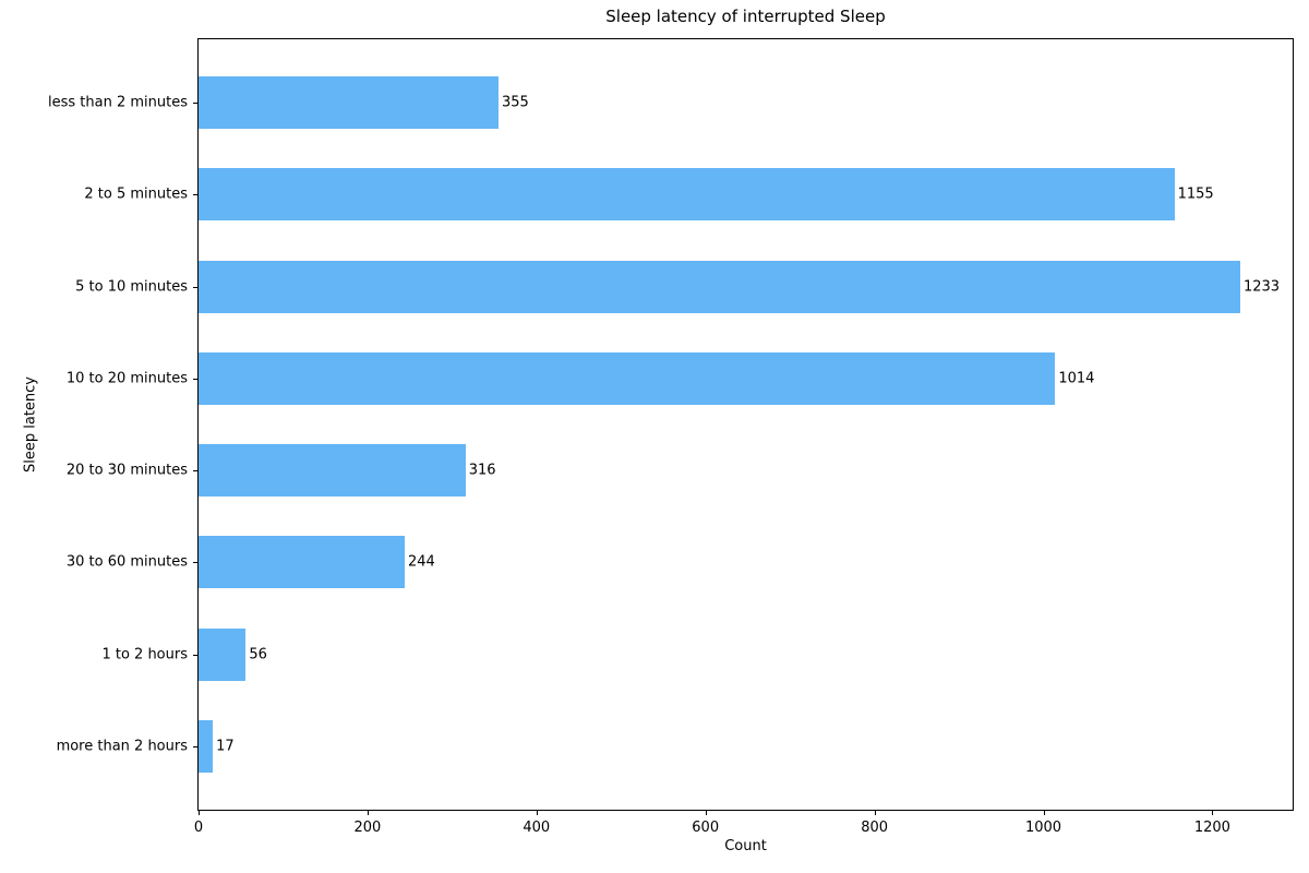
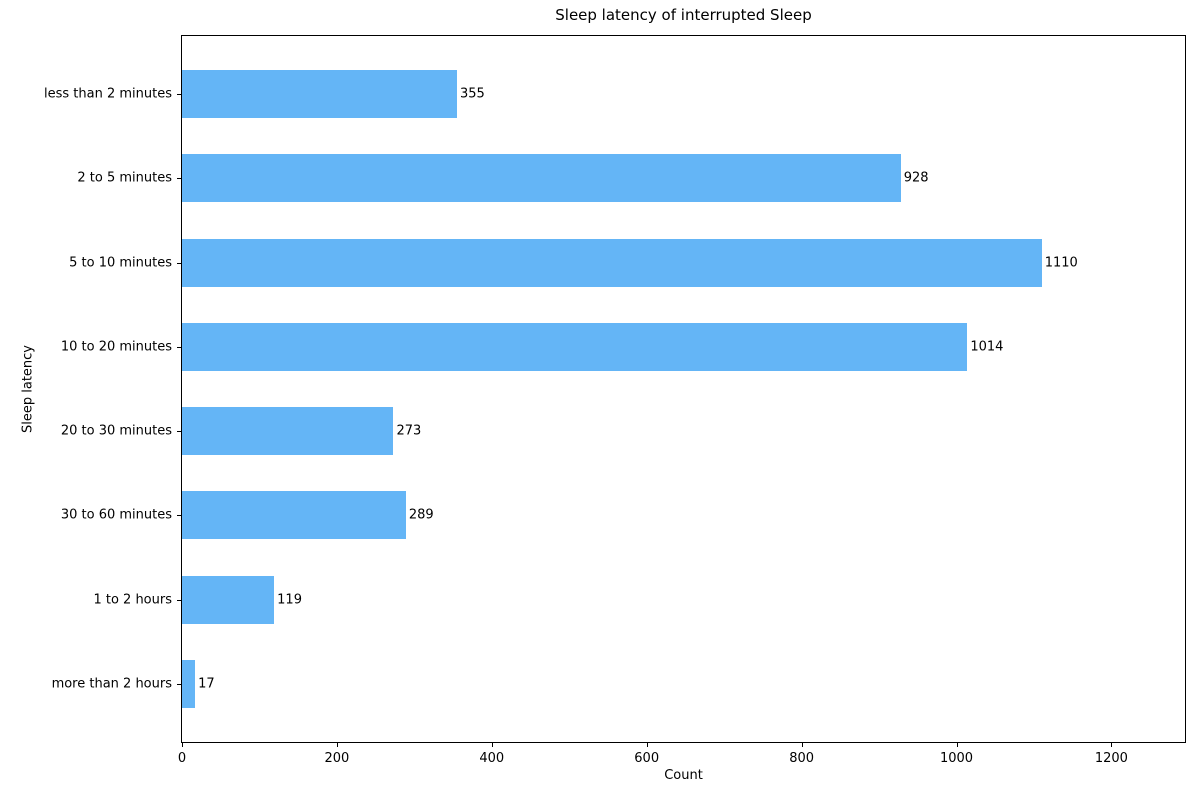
2 to 5 minutes: 1155 -> 928
5 to 10 minutes: 1233 -> 1110
20 to 30 minutes: 316 -> 273
30 to 60 minutes: 244 -> 289
1 to 2 hours: 56 -> 119
